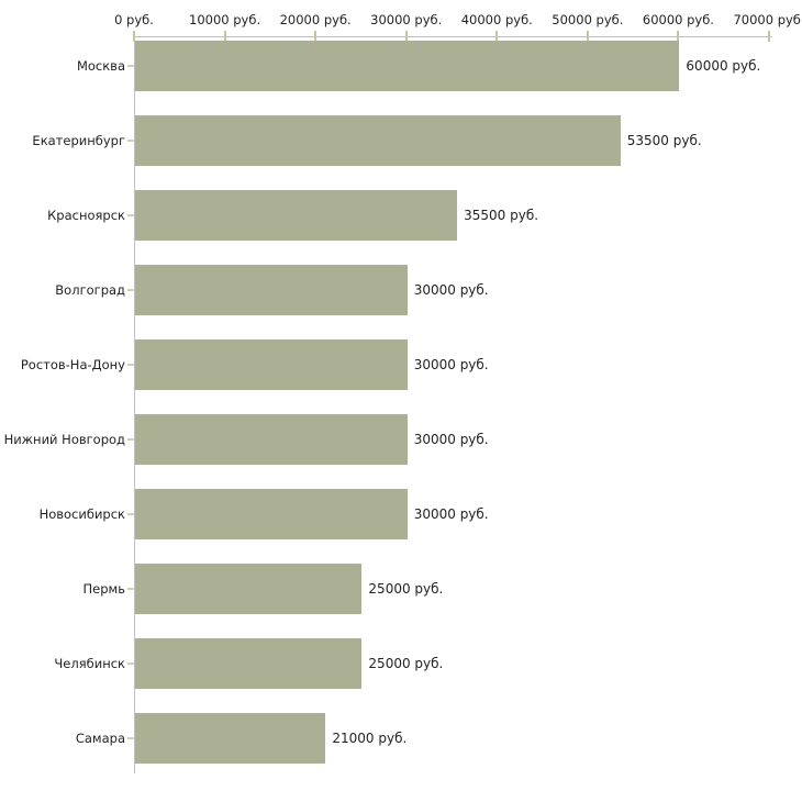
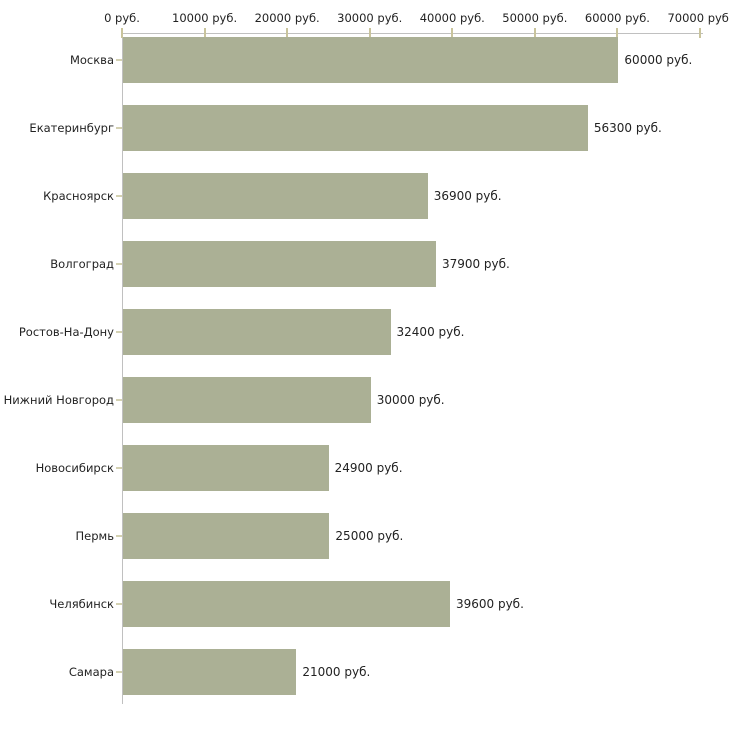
Екатеринбург: 53500 -> 56300
Красноярск: 35500 -> 36900
Волгоград: 30000 -> 37900
Ростов-На-Дону: 30000 -> 32400
Новосибирск: 30000 -> 24900
Челябинск: 25000 -> 39600
